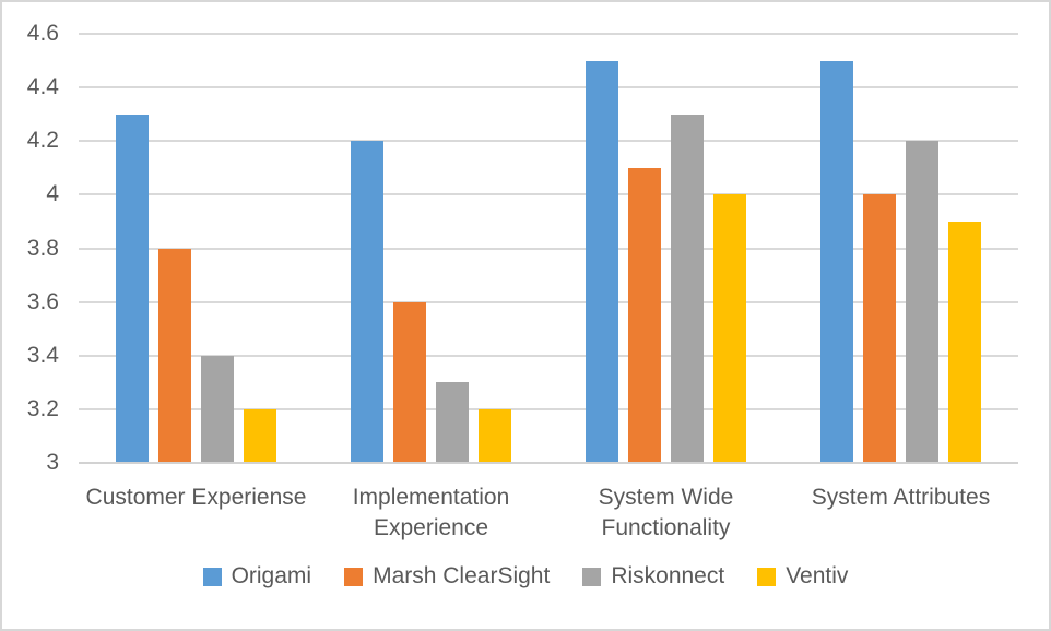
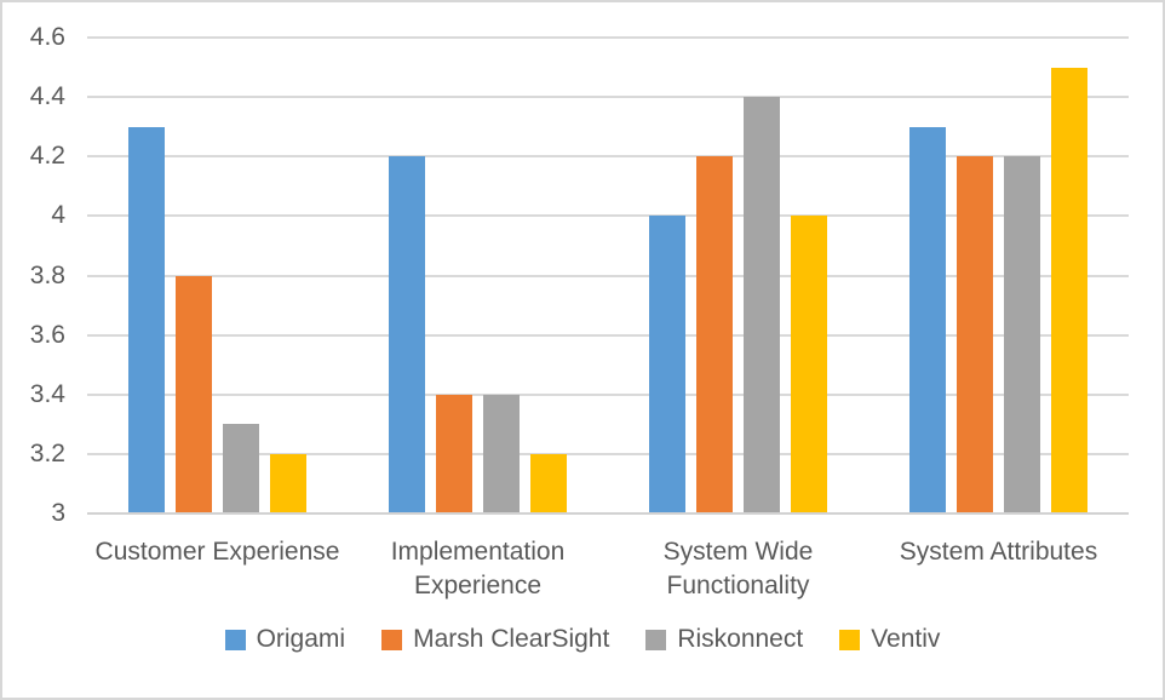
Riskonnect/Customer Experiense: 3.4 -> 3.3
Marsh ClearSight/Implementation Experience: 3.6 -> 3.4
Riskonnect/Implementation Experience: 3.3 -> 3.4
Origami/System Wide Functionality: 4.5 -> 4.0
Marsh ClearSight/System Wide Functionality: 4.1 -> 4.2
Riskonnect/System Wide Functionality: 4.3 -> 4.4
Origami/System Attributes: 4.5 -> 4.3
Marsh ClearSight/System Attributes: 4.0 -> 4.2
Ventiv/System Attributes: 3.9 -> 4.5
